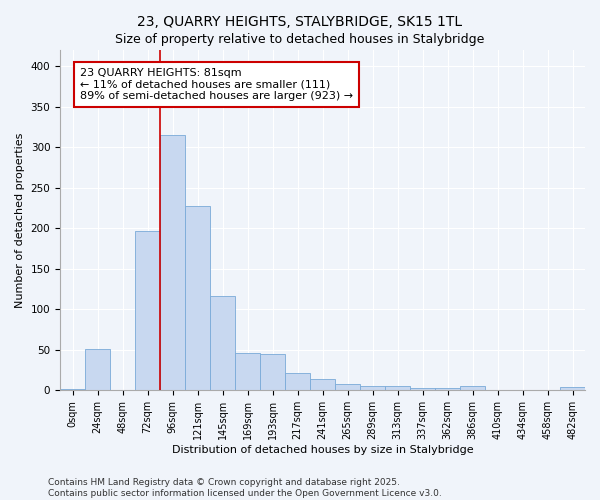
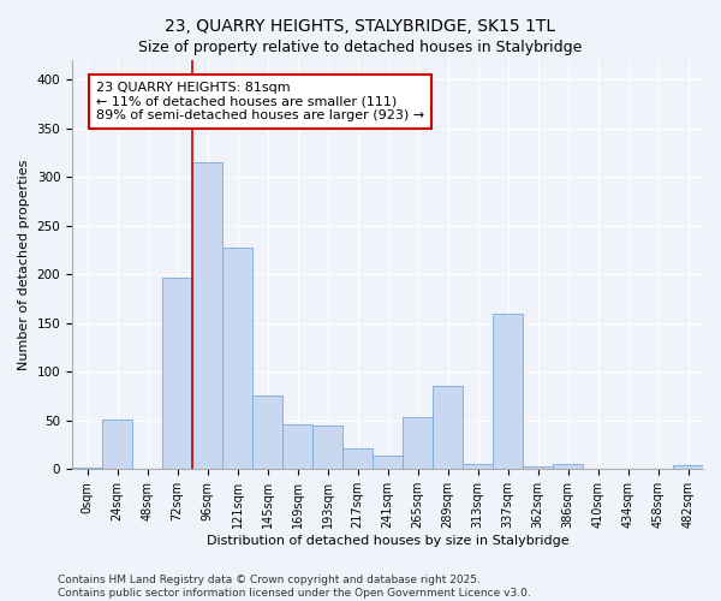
145sqm: 117 -> 76
265sqm: 8 -> 54
289sqm: 5 -> 86
337sqm: 3 -> 160
